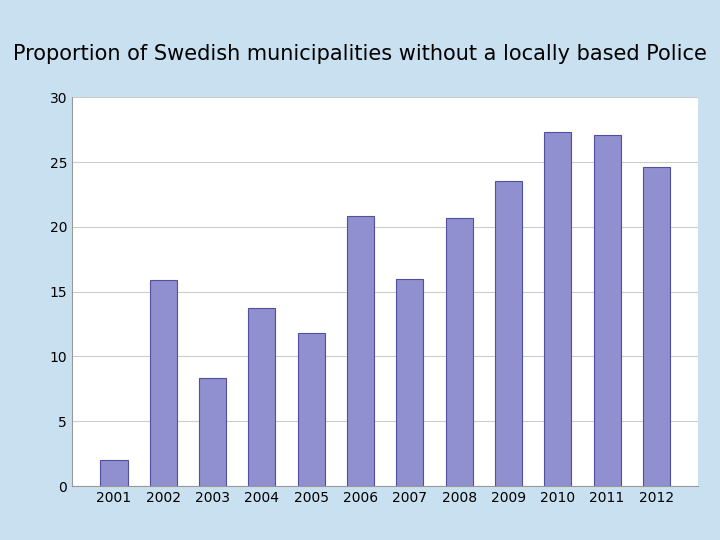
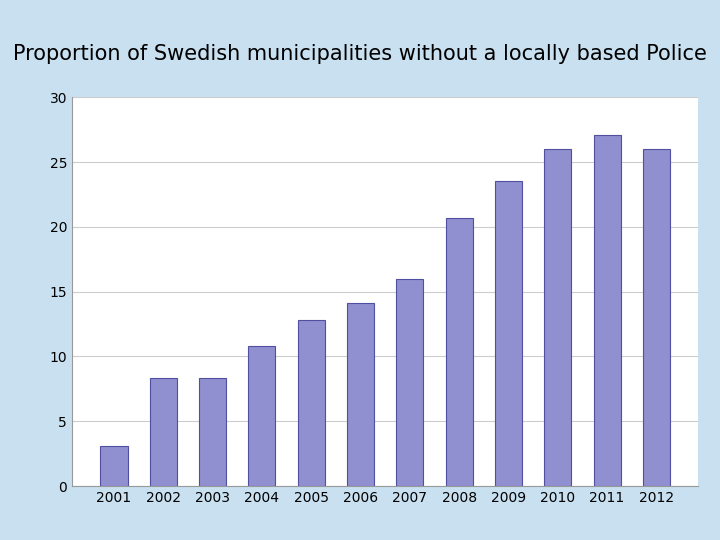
2001: 2.0 -> 3.1
2002: 15.9 -> 8.3
2004: 13.7 -> 10.8
2005: 11.8 -> 12.8
2006: 20.8 -> 14.1
2010: 27.3 -> 26.0
2012: 24.6 -> 26.0
